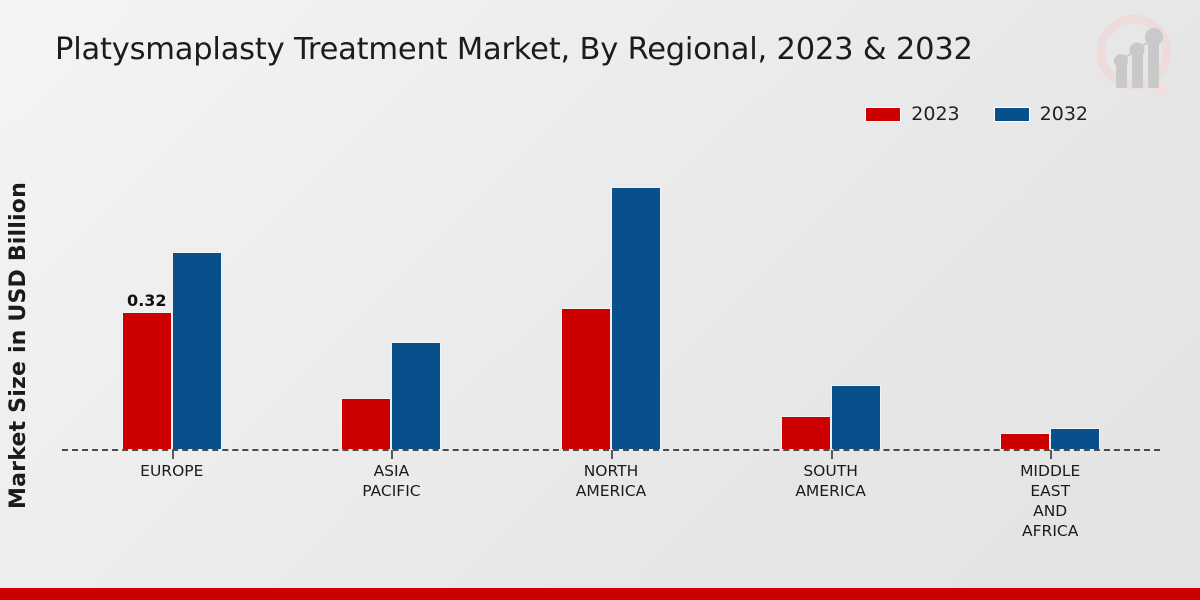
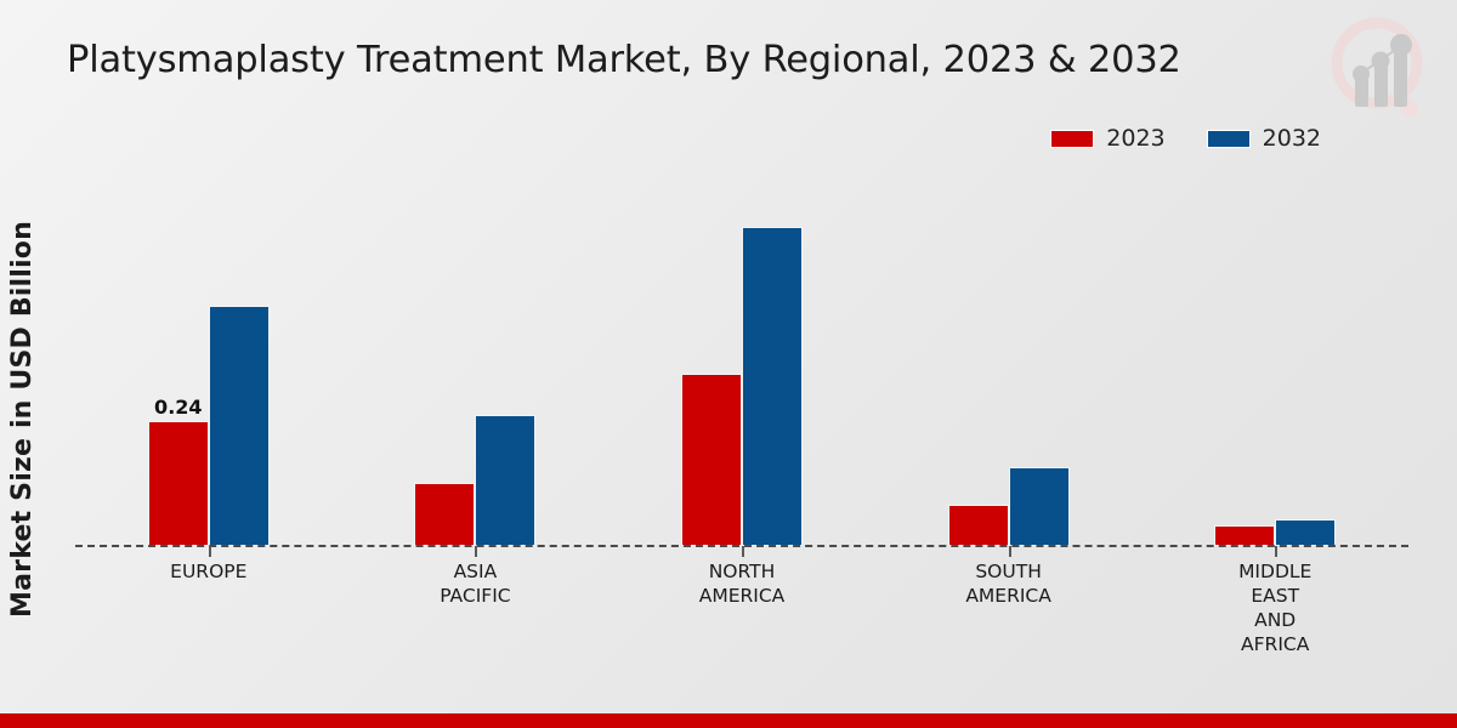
2023/EUROPE: 0.32 -> 0.24
